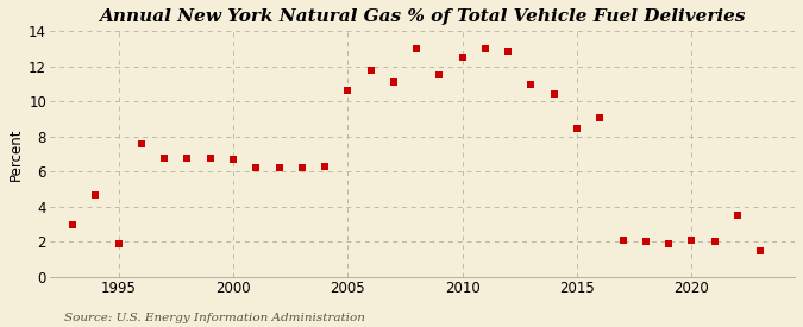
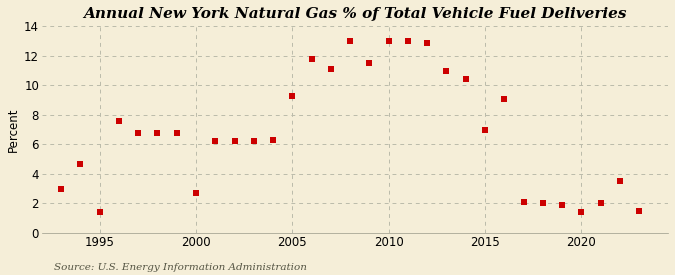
1995: 1.9 -> 1.4
2000: 6.7 -> 2.7
2005: 10.6 -> 9.3
2010: 12.5 -> 13.0
2015: 8.5 -> 7.0
2020: 2.1 -> 1.4
